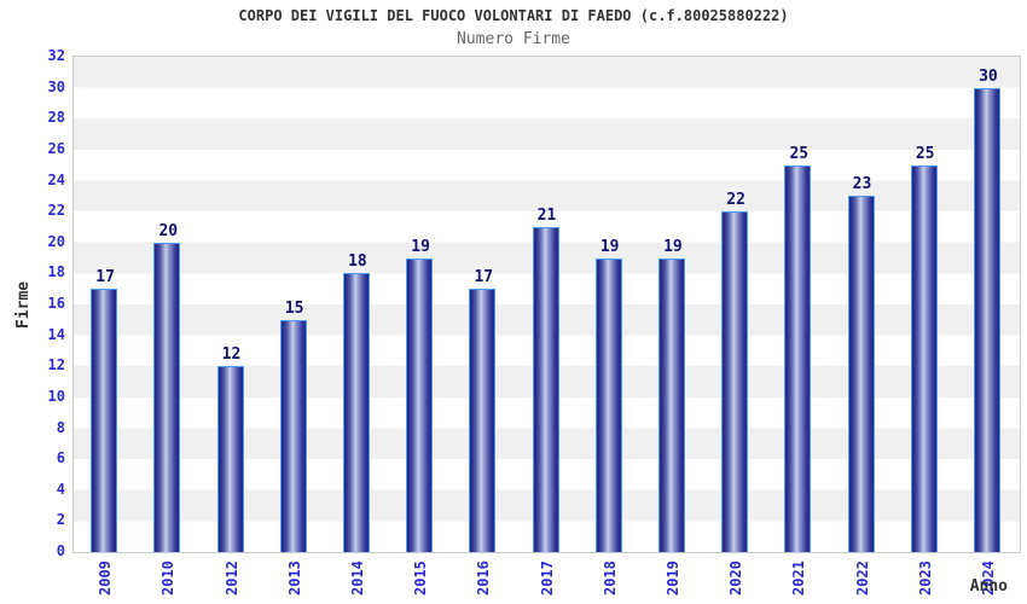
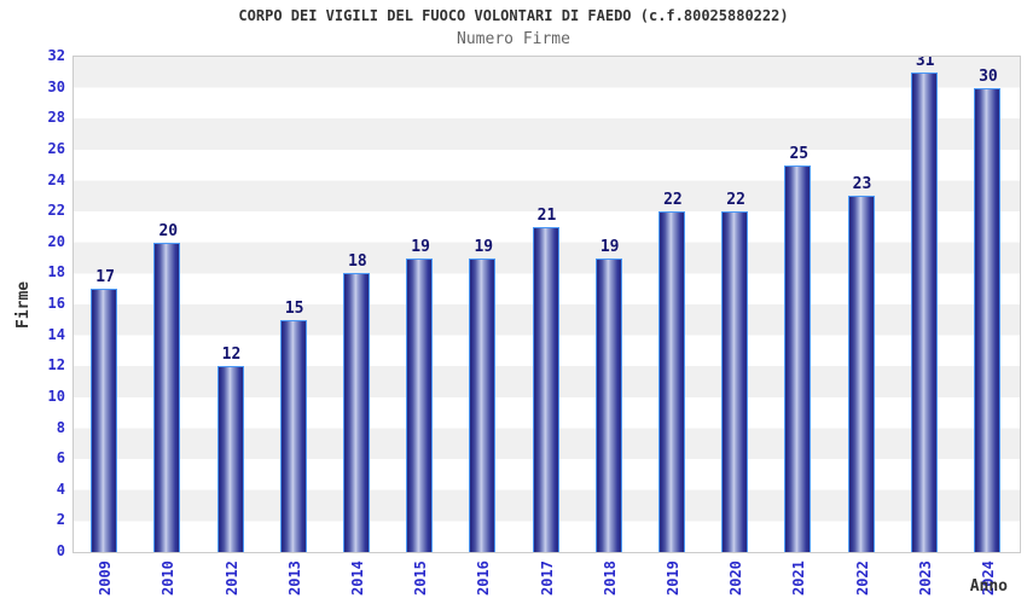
2016: 17 -> 19
2019: 19 -> 22
2023: 25 -> 31
